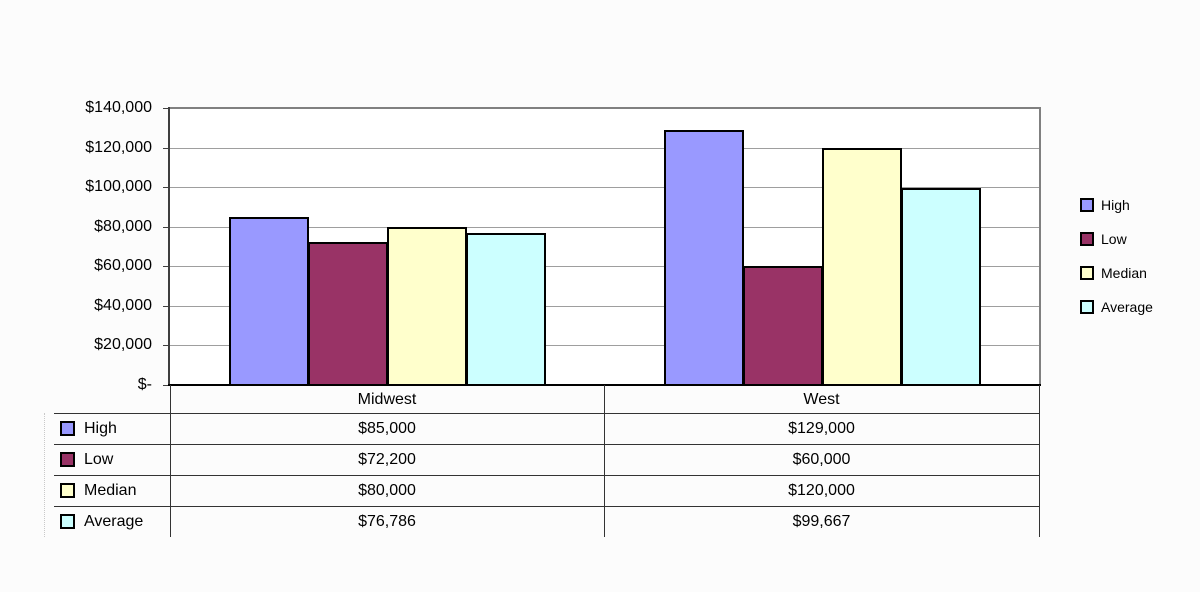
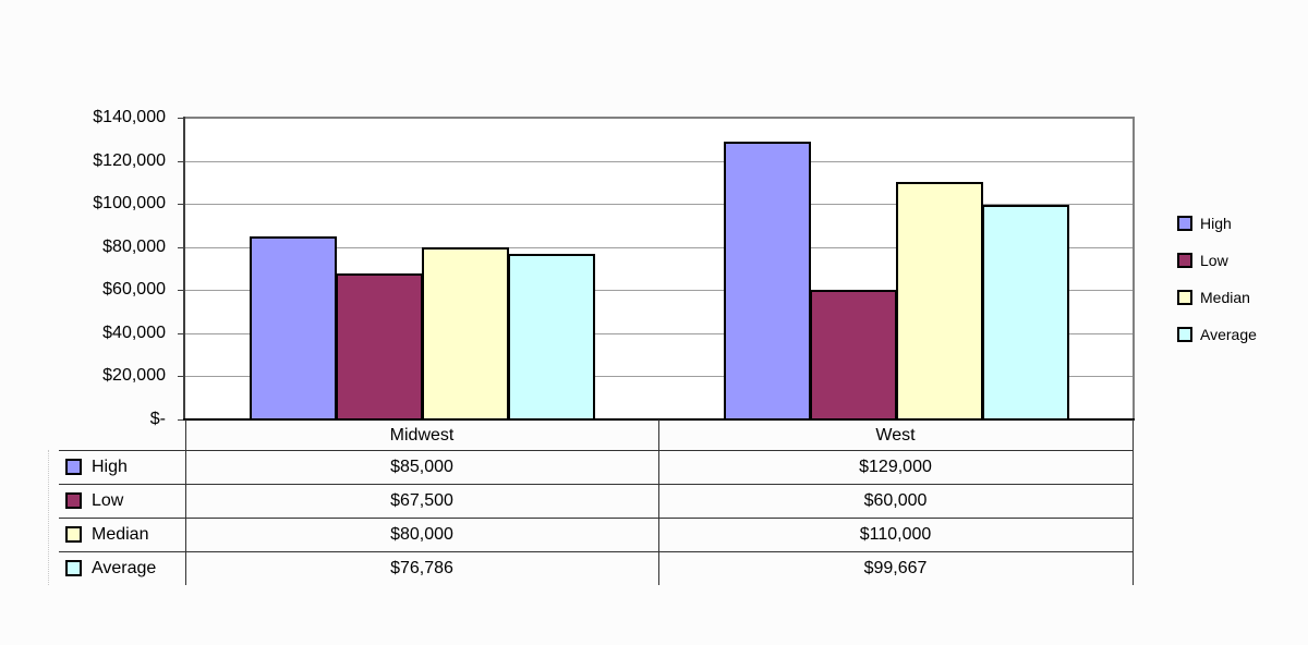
Low/Midwest: $72,200 -> $67,500
Median/West: $120,000 -> $110,000
